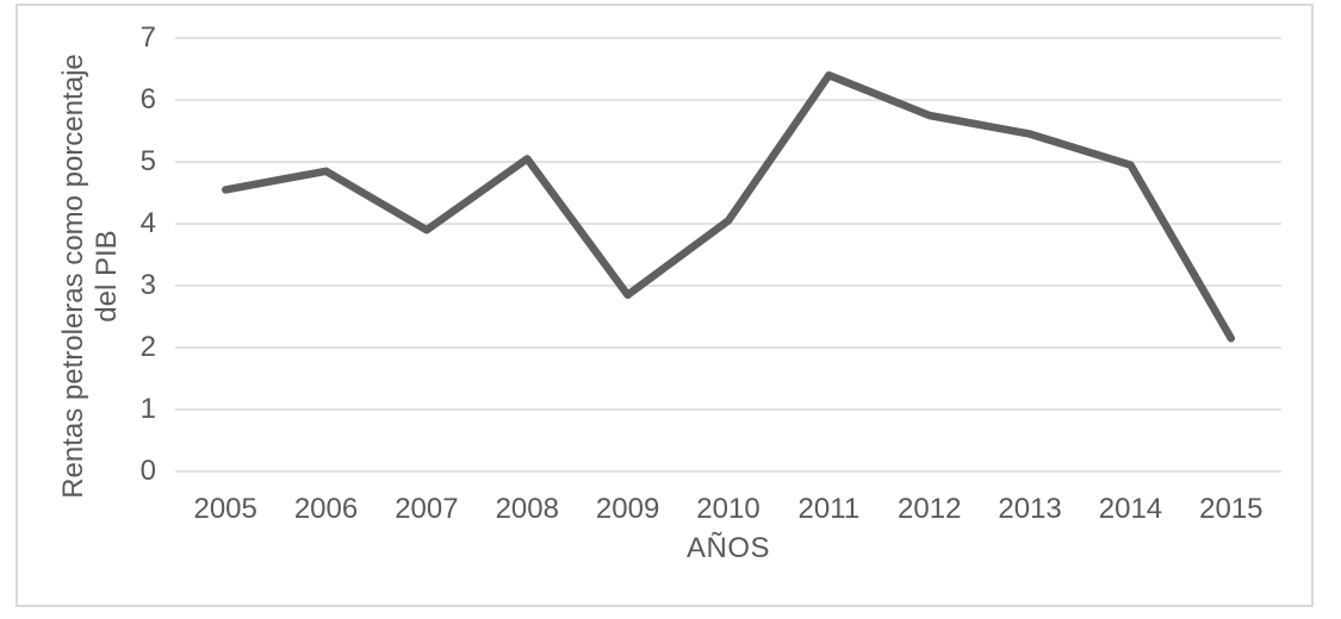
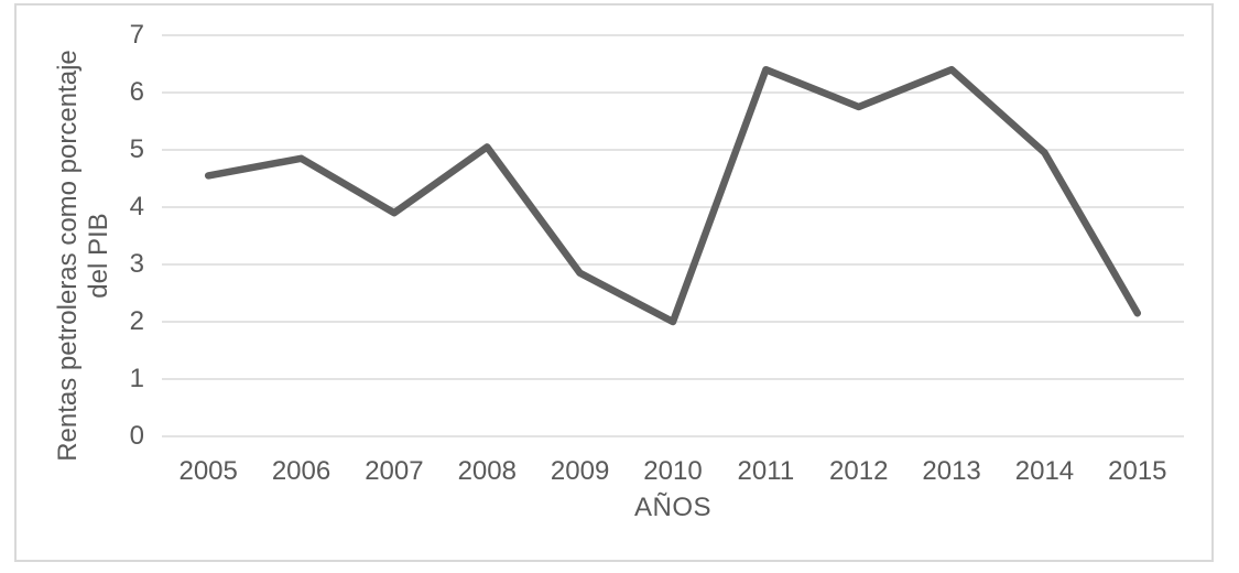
2010: 4.0 -> 2.0
2013: 5.5 -> 6.4
